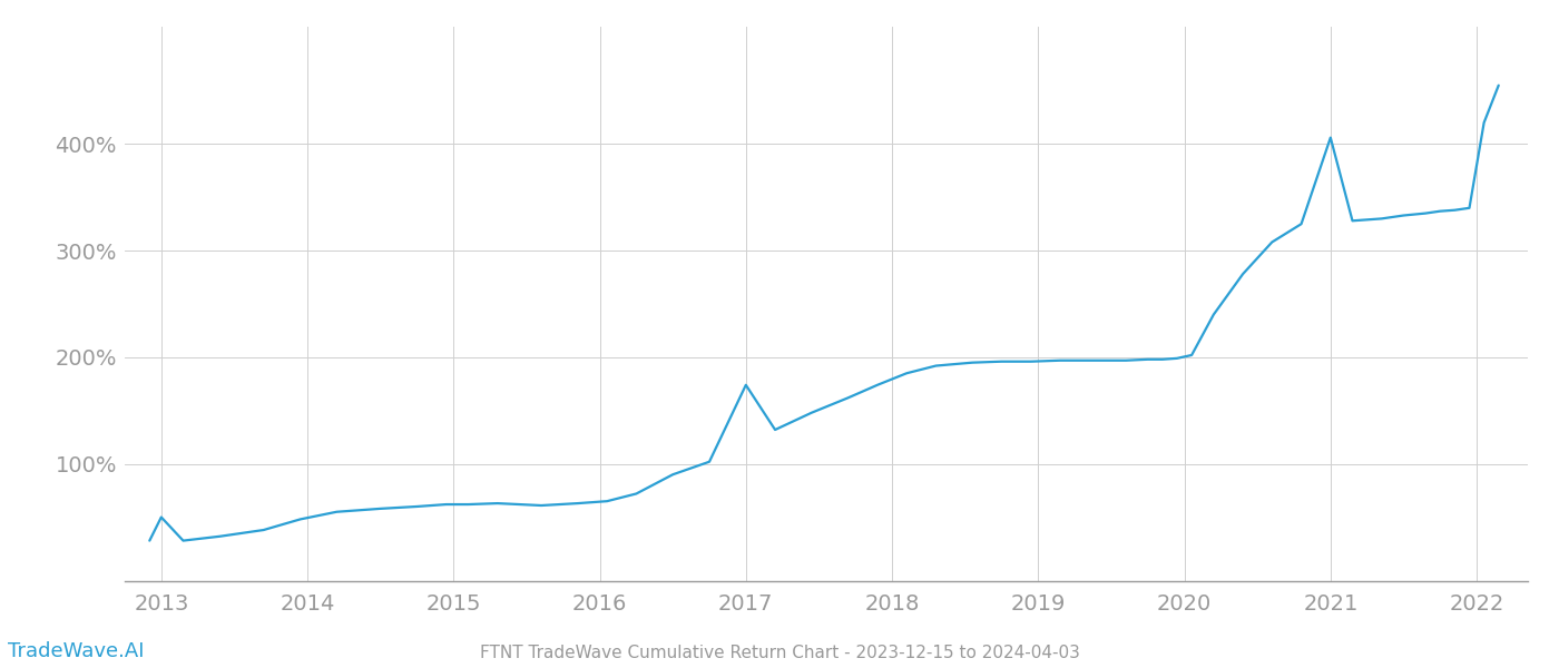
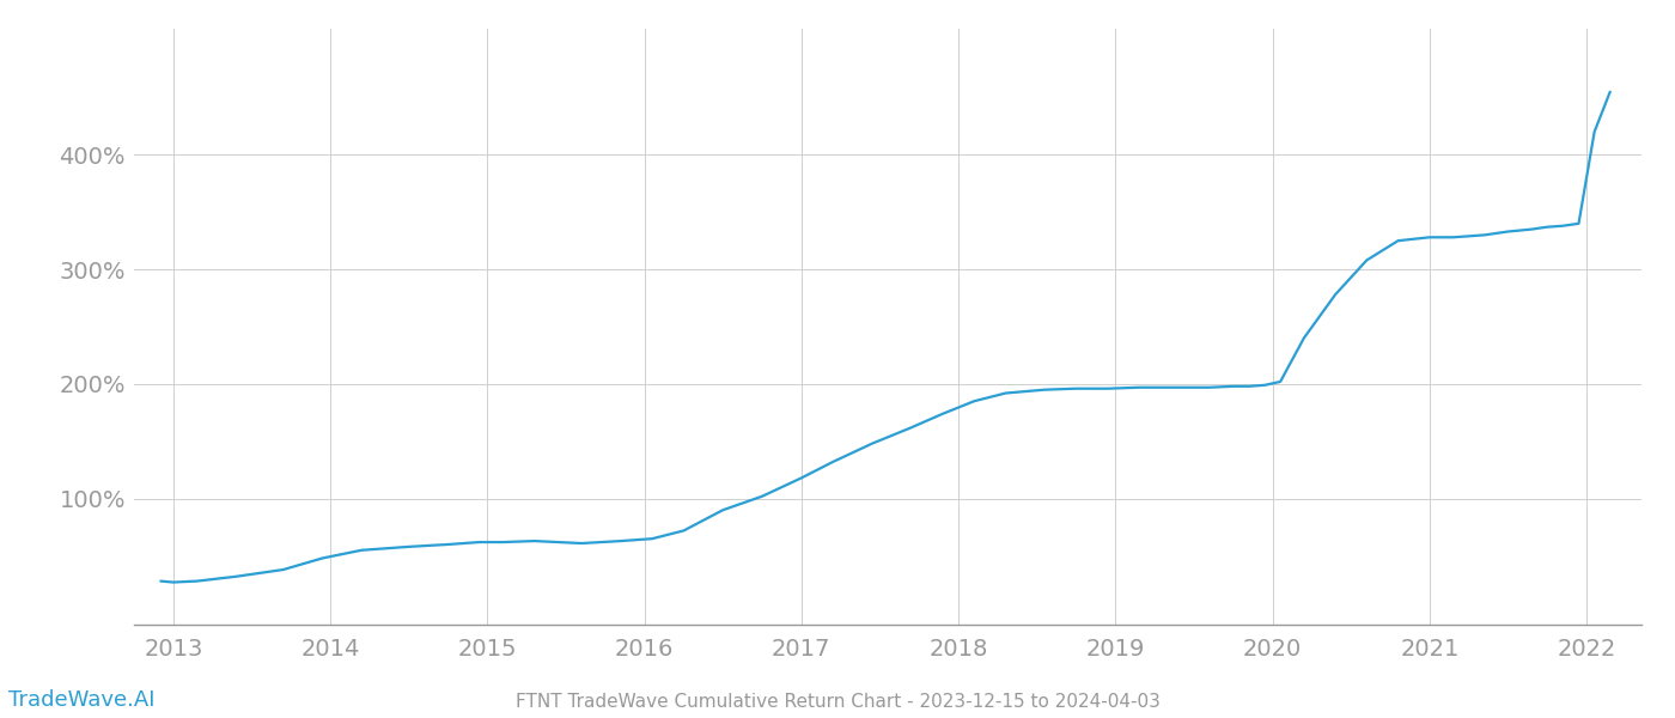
2013: 50% -> 27%
2017: 174% -> 118%
2021: 406% -> 328%
